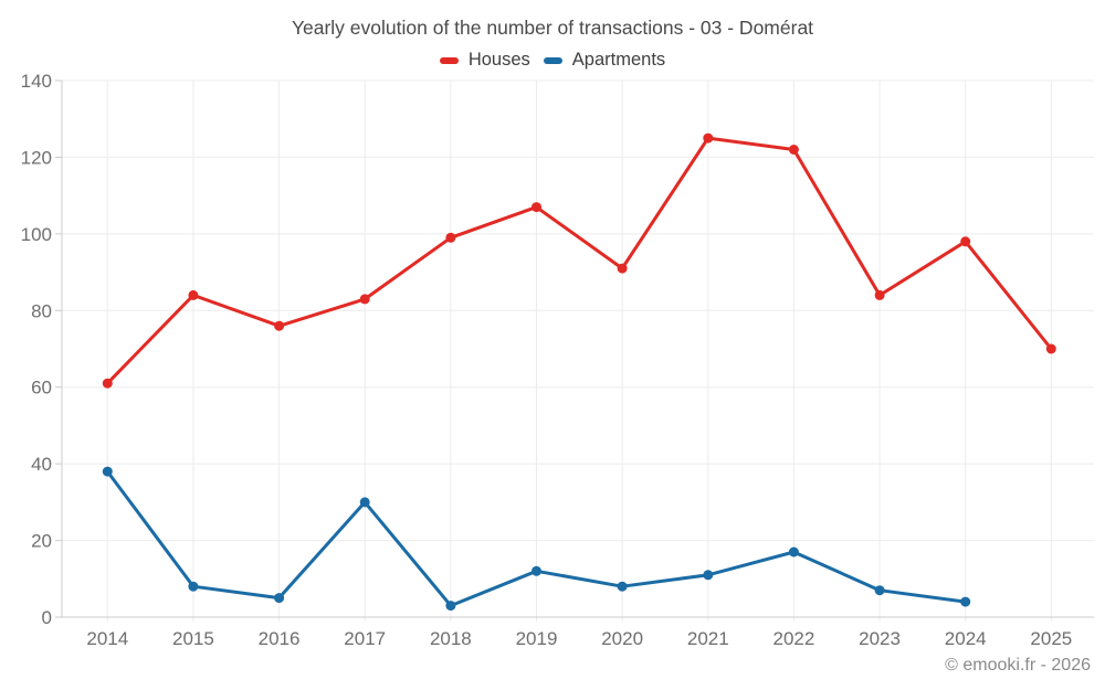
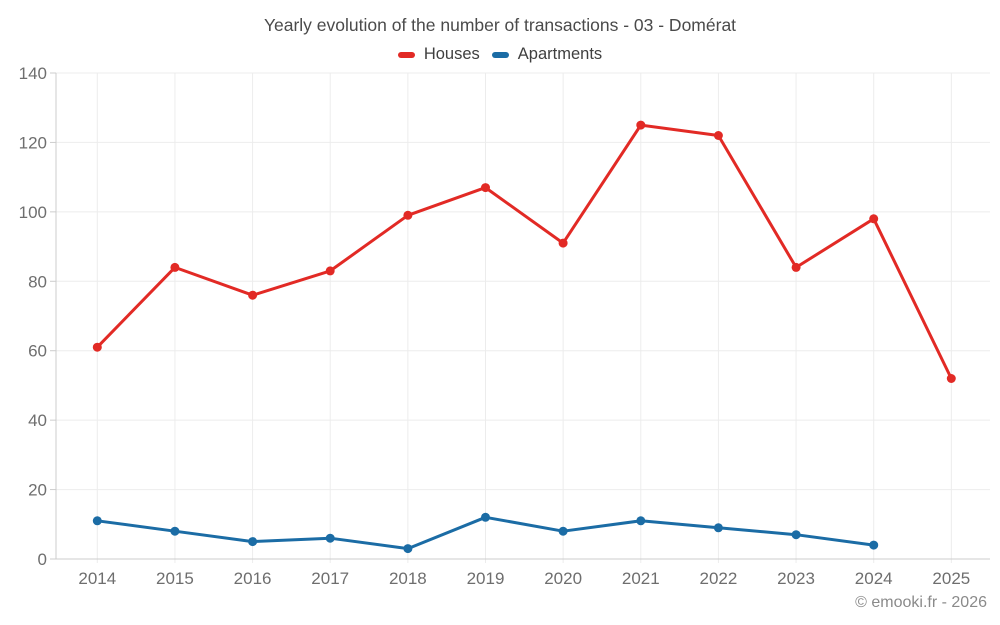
Apartments/2014: 38 -> 11
Apartments/2017: 30 -> 6
Apartments/2022: 17 -> 9
Houses/2025: 70 -> 52
